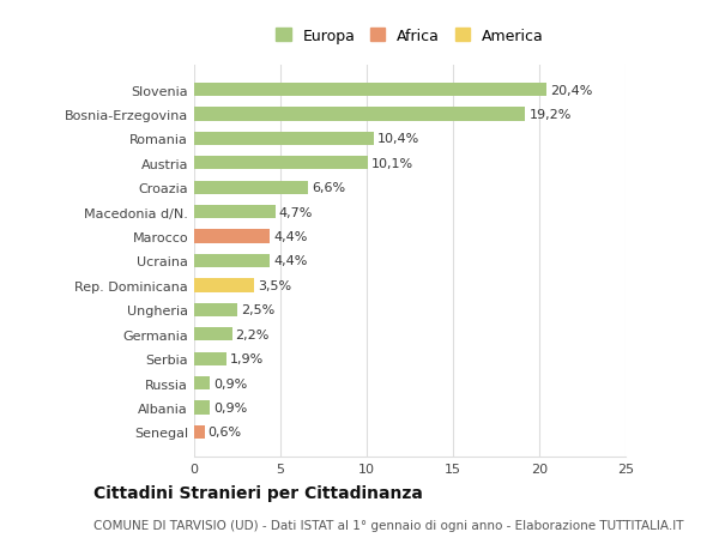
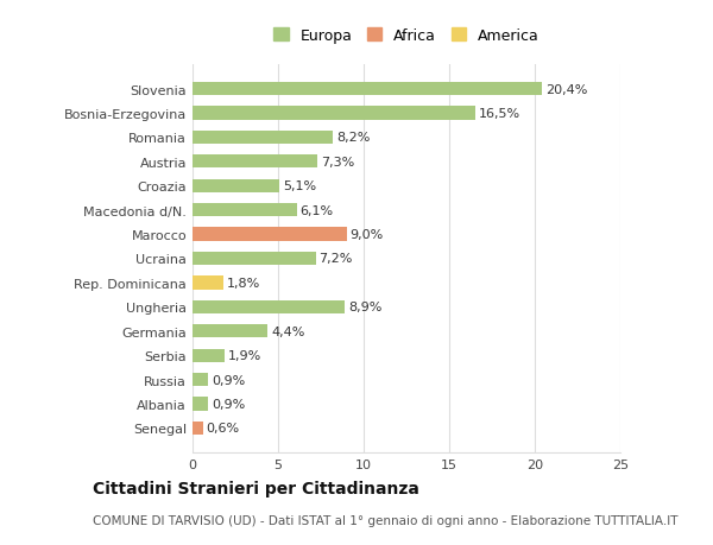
Bosnia-Erzegovina: 19,2% -> 16,5%
Romania: 10,4% -> 8,2%
Austria: 10,1% -> 7,3%
Croazia: 6,6% -> 5,1%
Macedonia d/N.: 4,7% -> 6,1%
Marocco: 4,4% -> 9,0%
Ucraina: 4,4% -> 7,2%
Rep. Dominicana: 3,5% -> 1,8%
Ungheria: 2,5% -> 8,9%
Germania: 2,2% -> 4,4%
